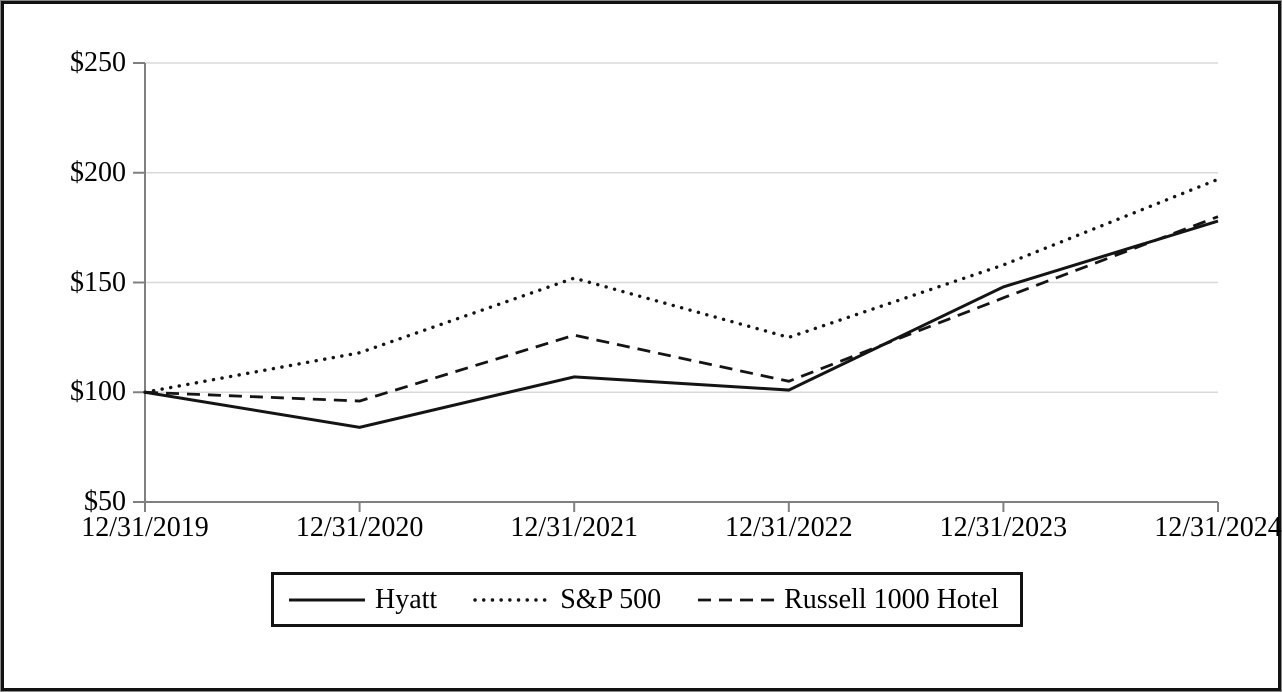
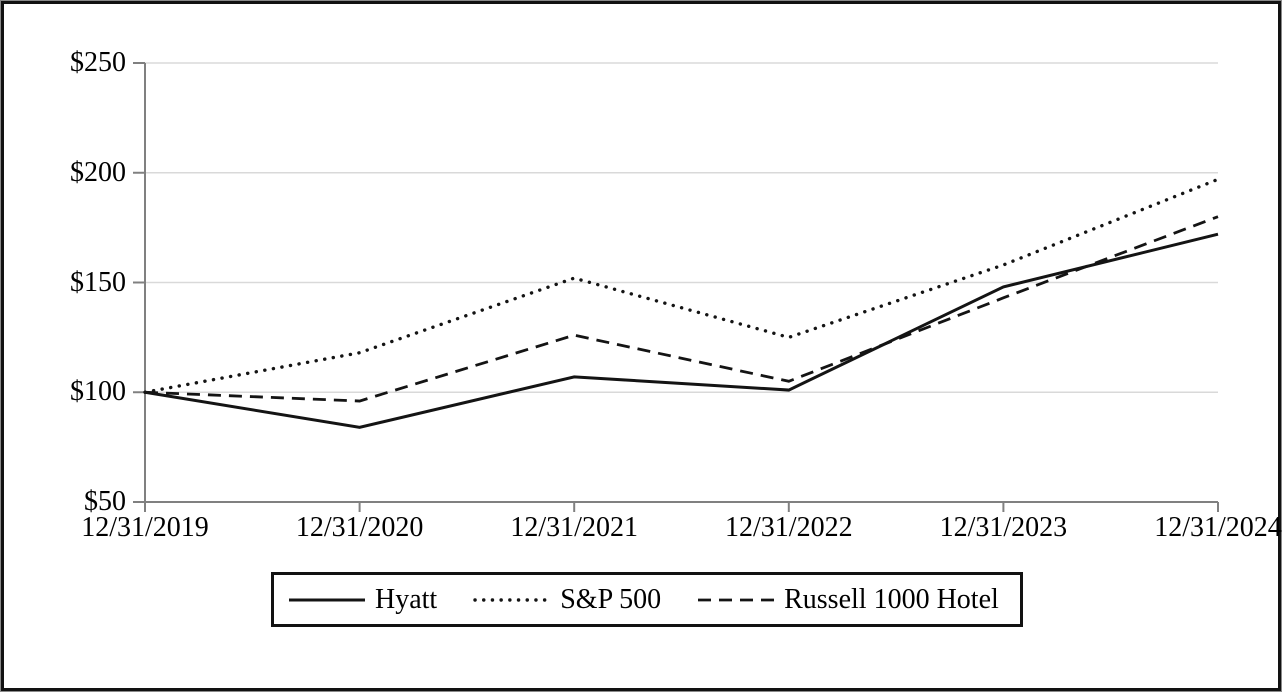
Hyatt/12/31/2024: $178 -> $172
